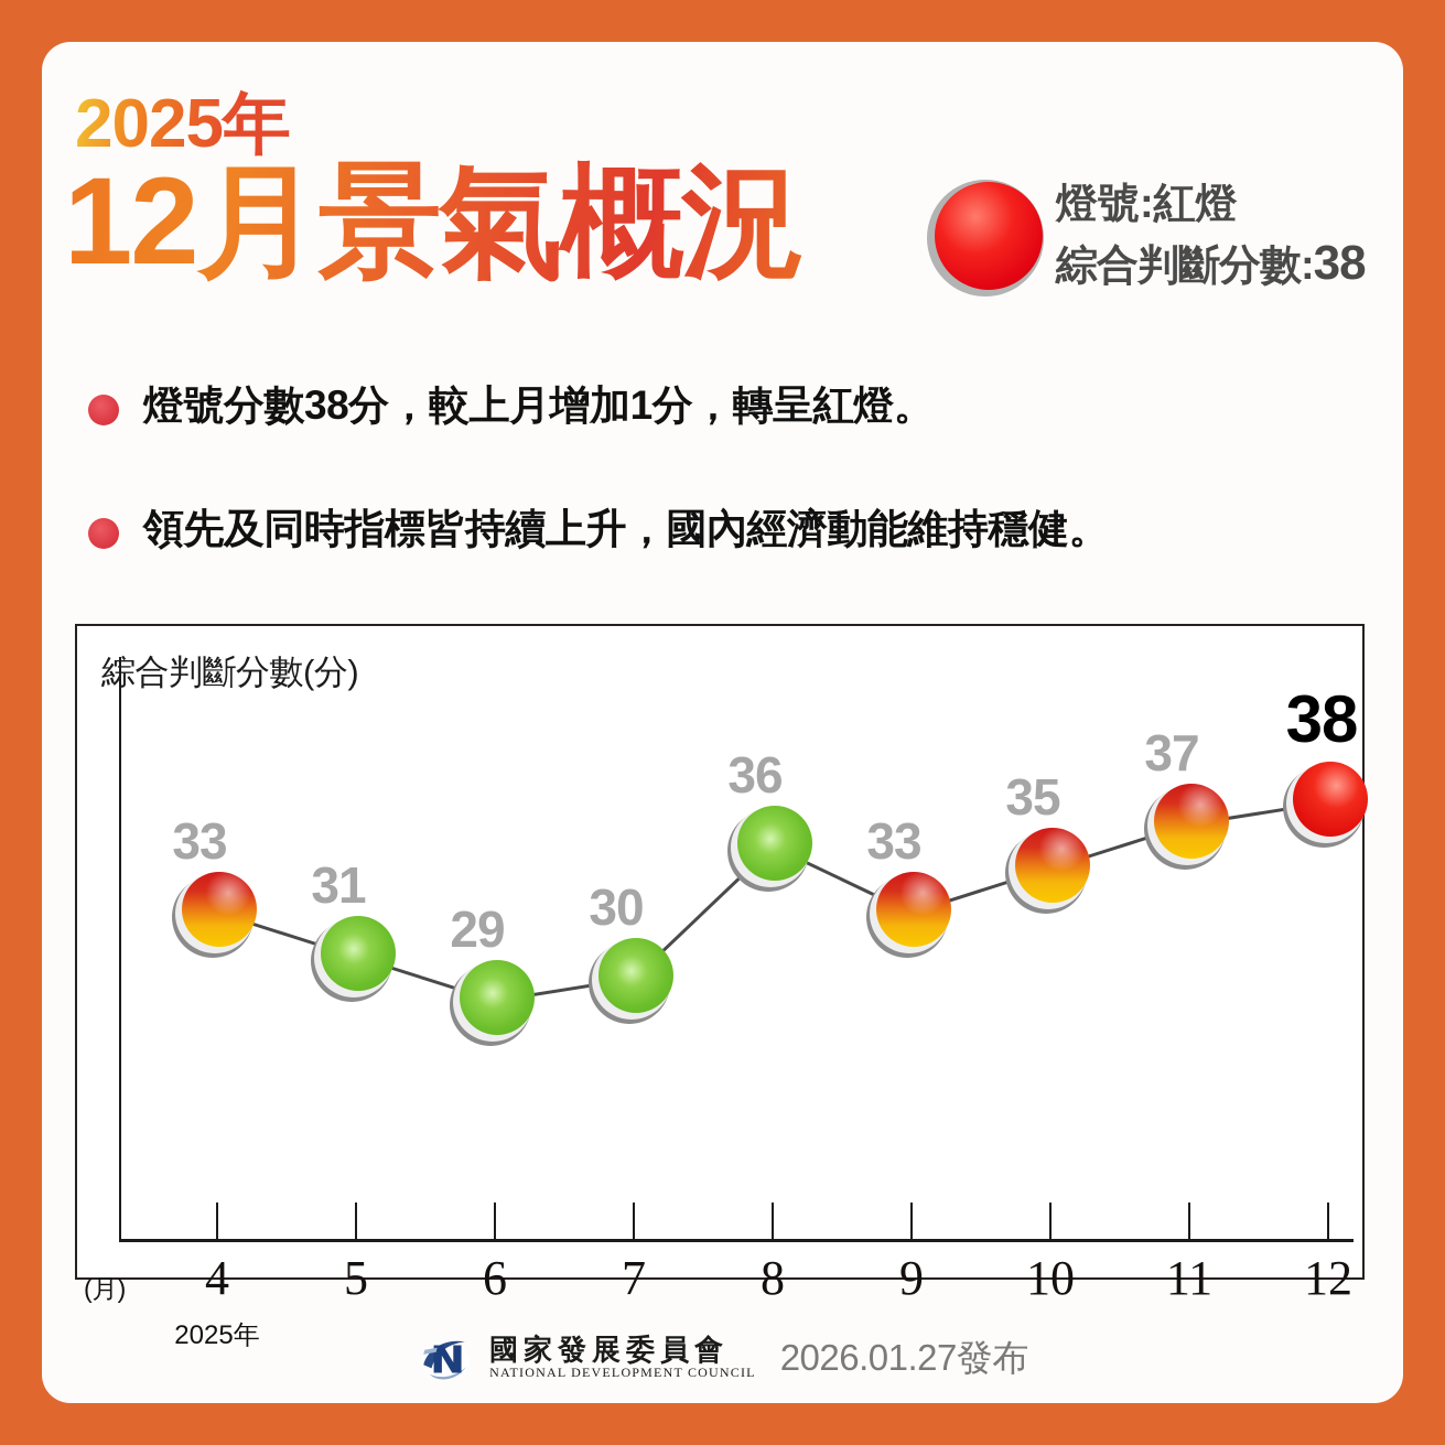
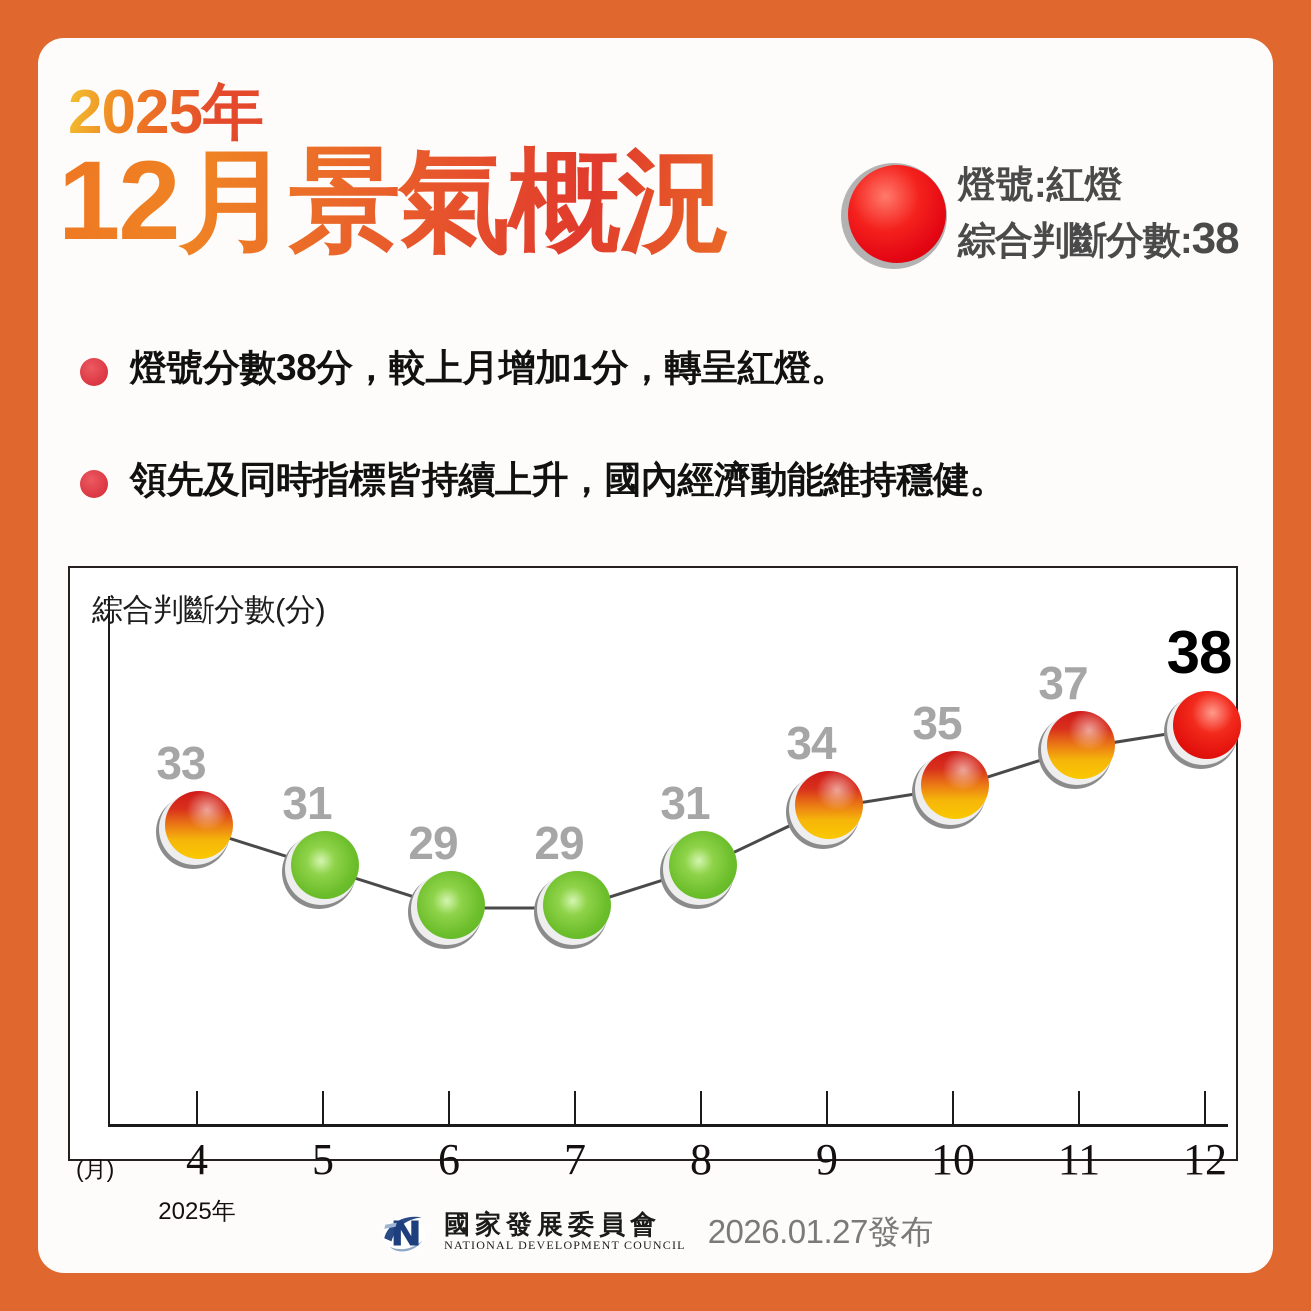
7: 30 -> 29
8: 36 -> 31
9: 33 -> 34
